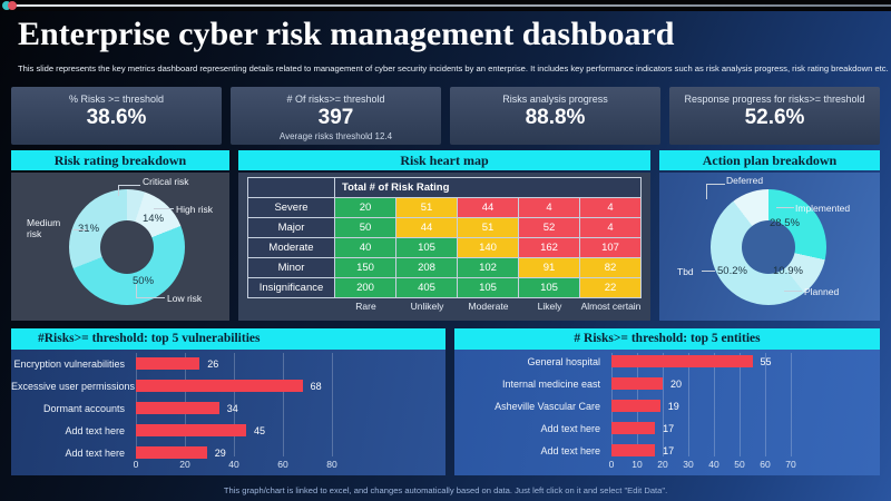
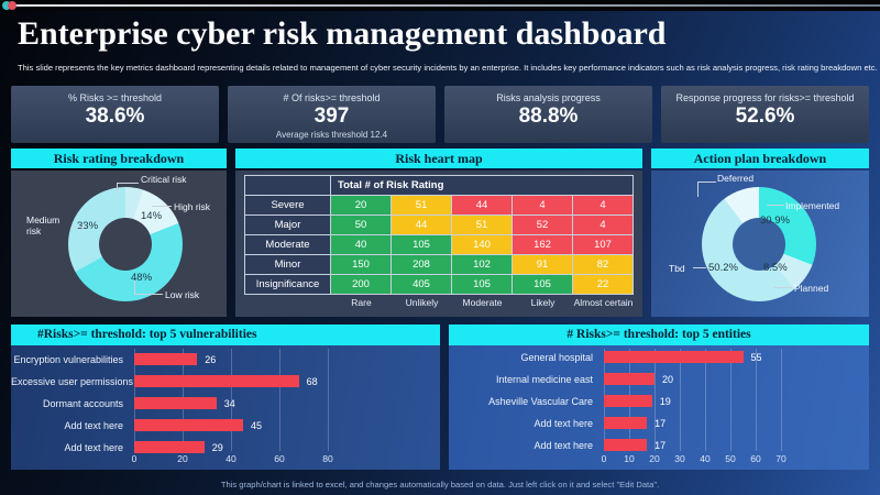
Risk rating breakdown/Low risk: 50% -> 48%
Risk rating breakdown/Medium risk: 31% -> 33%
Action plan breakdown/Implemented: 28.5% -> 30.9%
Action plan breakdown/Planned: 10.9% -> 8.5%
